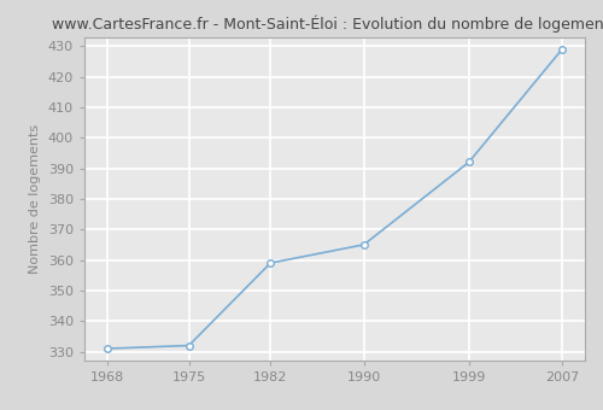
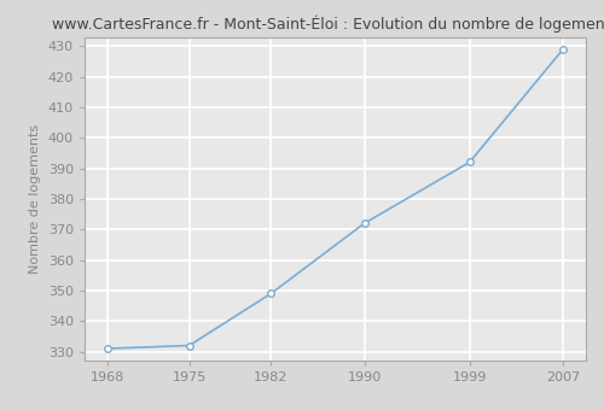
1982: 359 -> 349
1990: 365 -> 372
